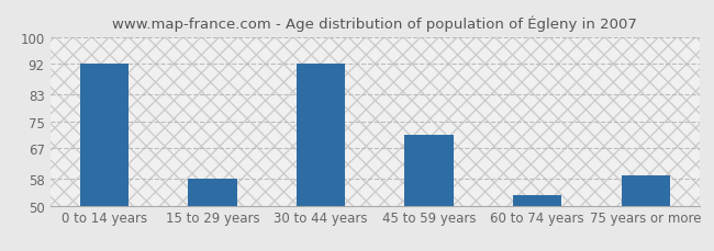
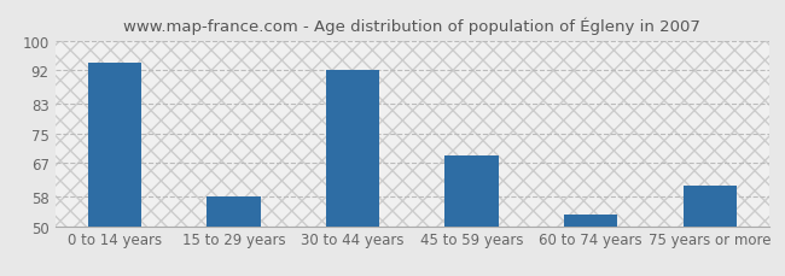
0 to 14 years: 92 -> 94
45 to 59 years: 71 -> 69
75 years or more: 59 -> 61
